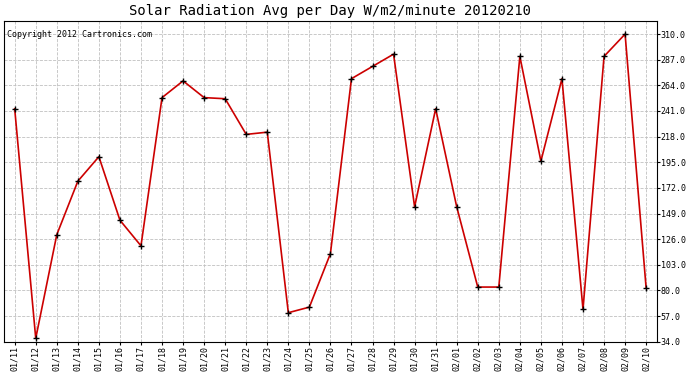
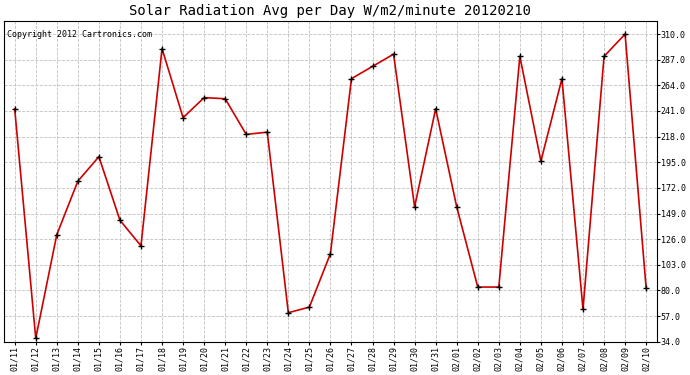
01/18: 253 -> 297
01/19: 268 -> 235
